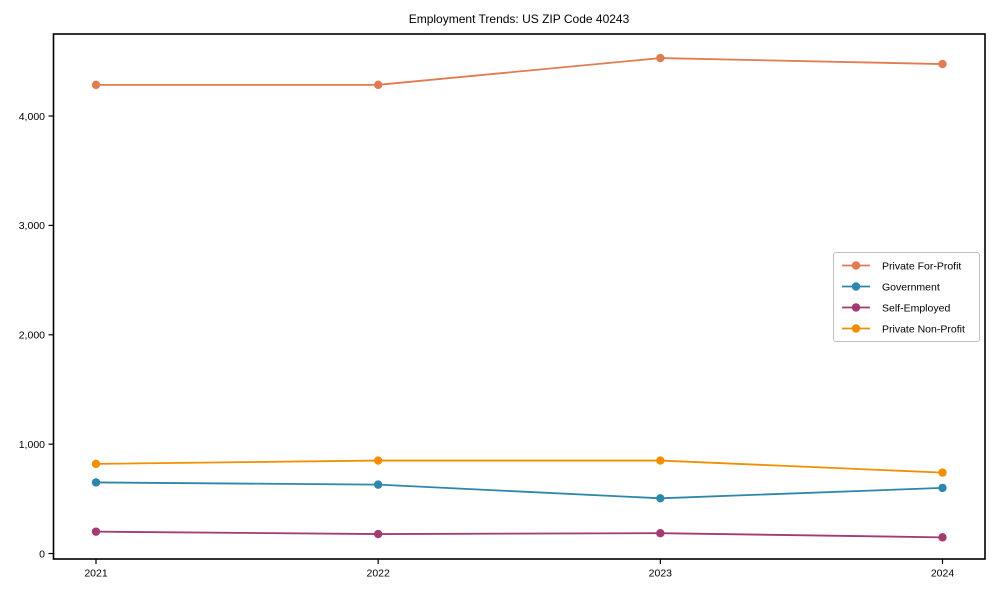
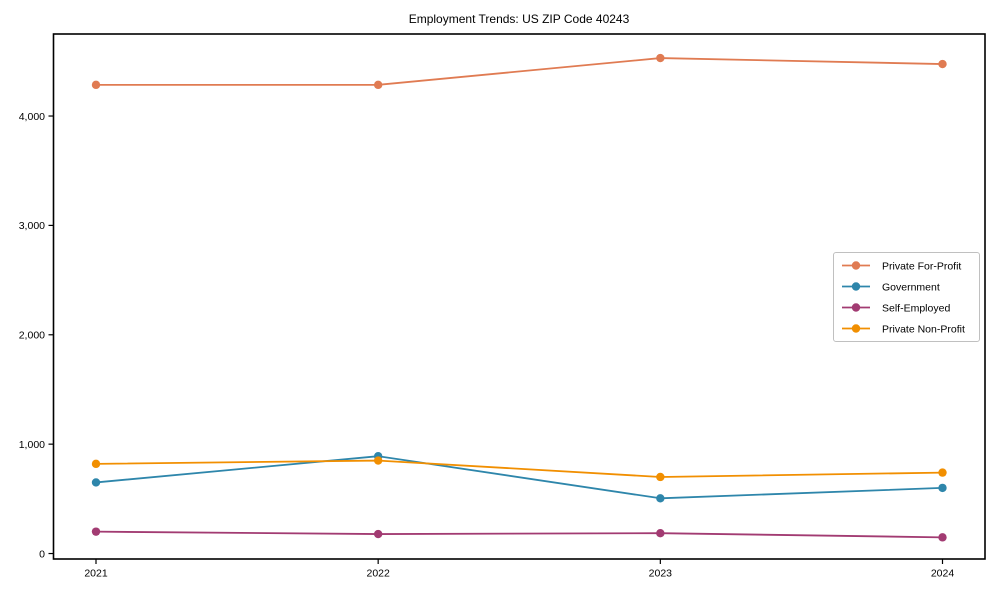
Government/2022: 630 -> 890
Private Non-Profit/2023: 850 -> 700
